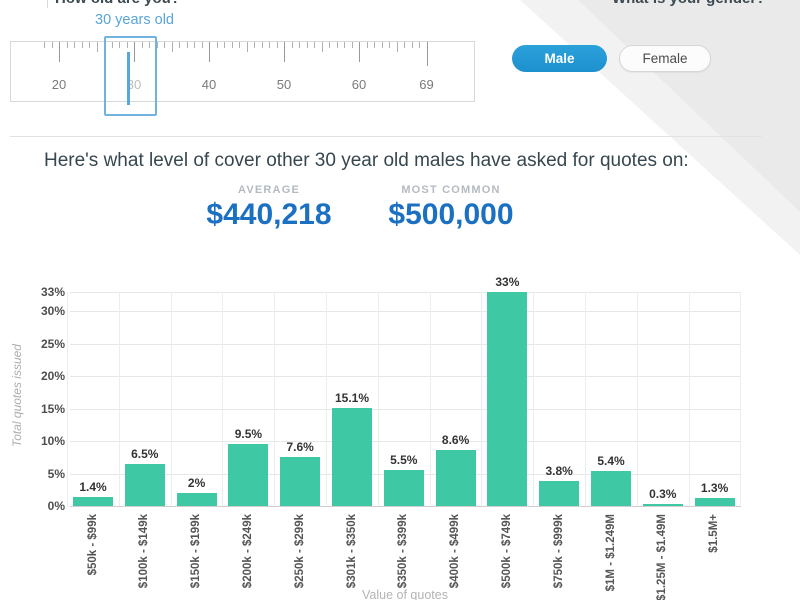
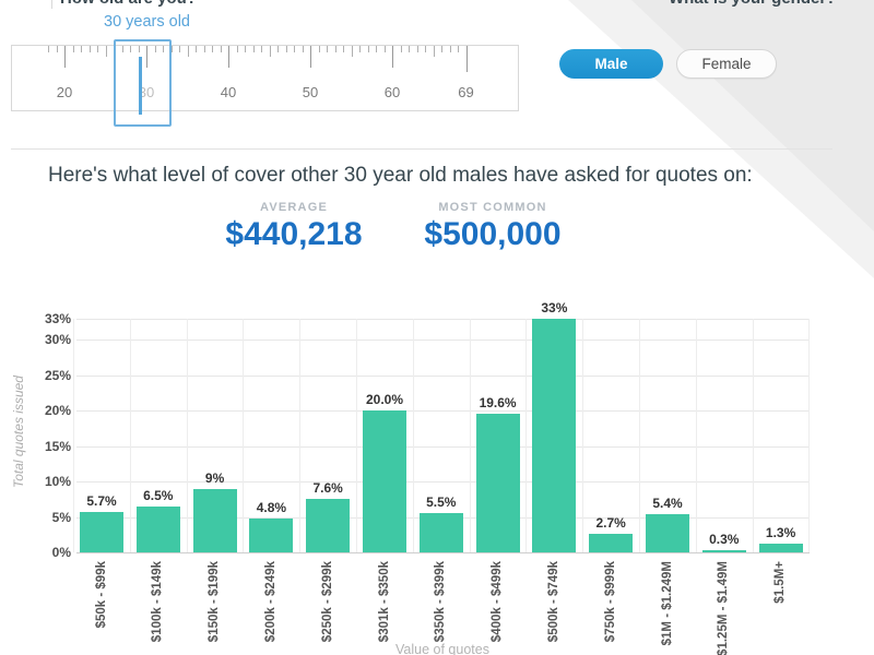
$50k - $99k: 1.4% -> 5.7%
$150k - $199k: 2% -> 9%
$200k - $249k: 9.5% -> 4.8%
$301k - $350k: 15.1% -> 20.0%
$400k - $499k: 8.6% -> 19.6%
$750k - $999k: 3.8% -> 2.7%
